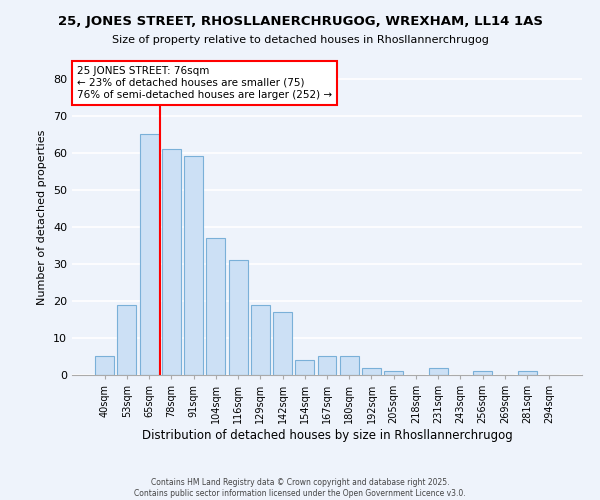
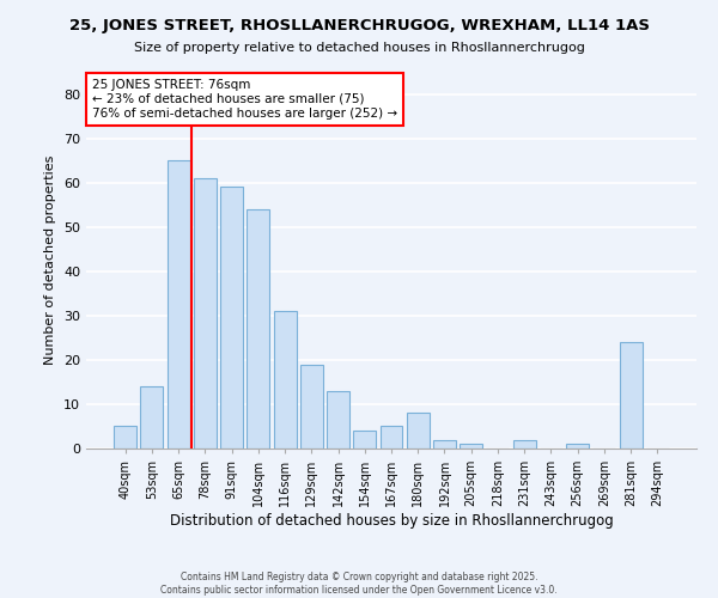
53sqm: 19 -> 14
104sqm: 37 -> 54
142sqm: 17 -> 13
180sqm: 5 -> 8
281sqm: 1 -> 24
